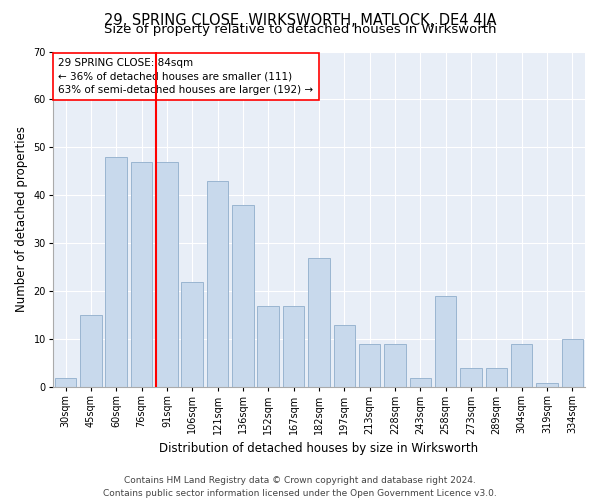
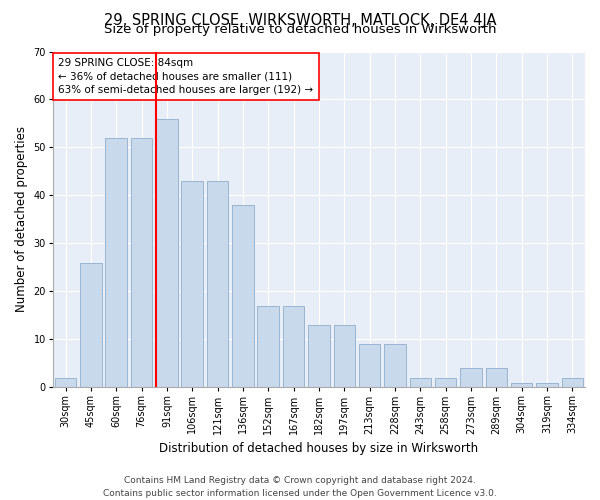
45sqm: 15 -> 26
60sqm: 48 -> 52
76sqm: 47 -> 52
91sqm: 47 -> 56
106sqm: 22 -> 43
182sqm: 27 -> 13
258sqm: 19 -> 2
304sqm: 9 -> 1
334sqm: 10 -> 2
